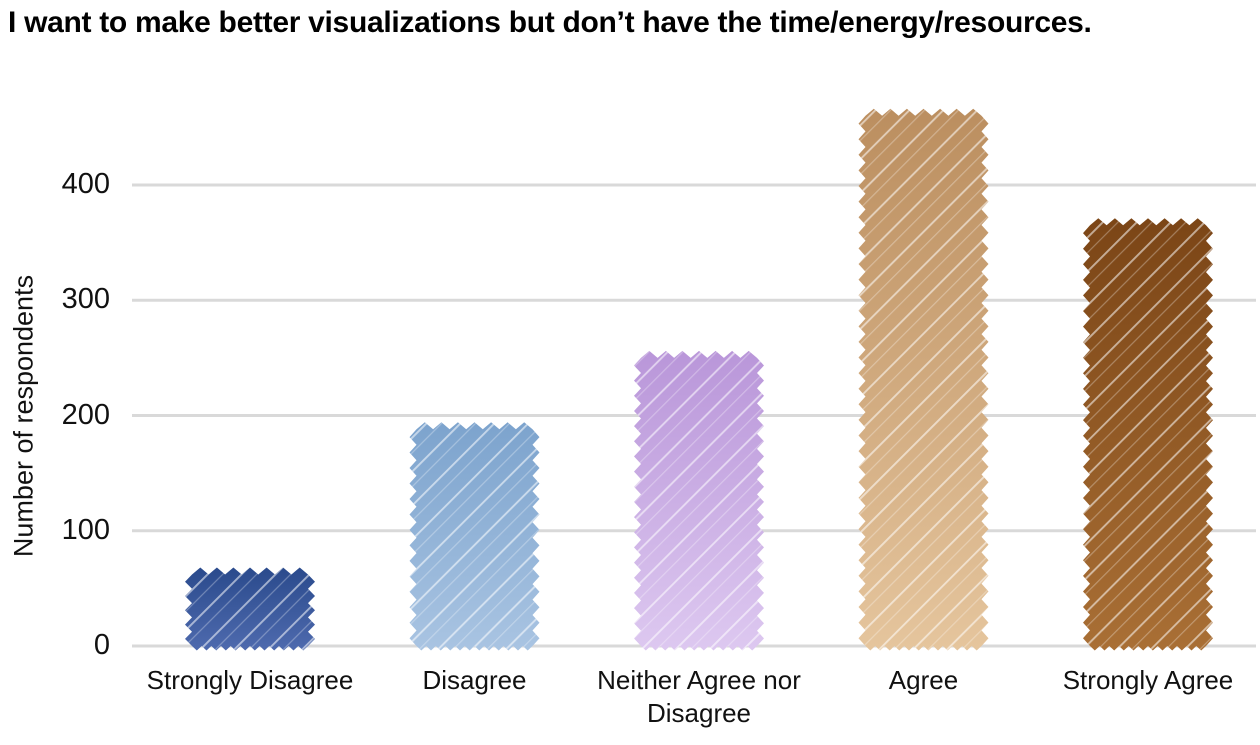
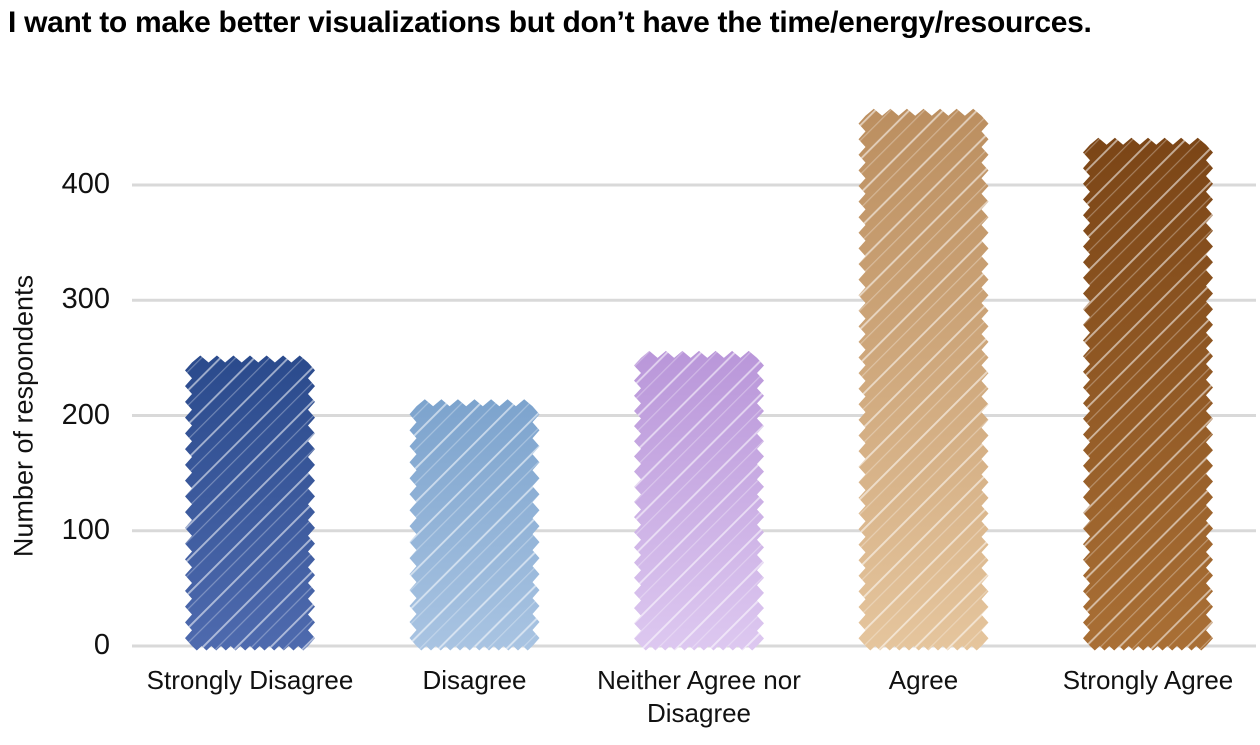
Strongly Disagree: 62 -> 246
Disagree: 188 -> 208
Strongly Agree: 365 -> 435
